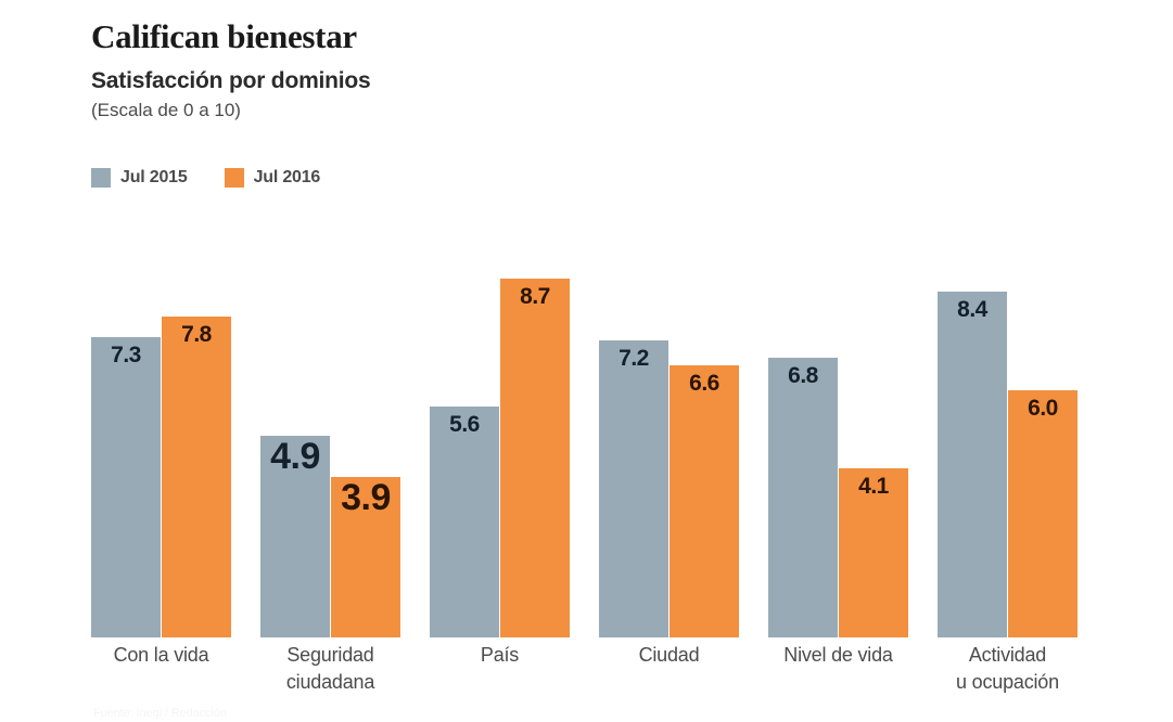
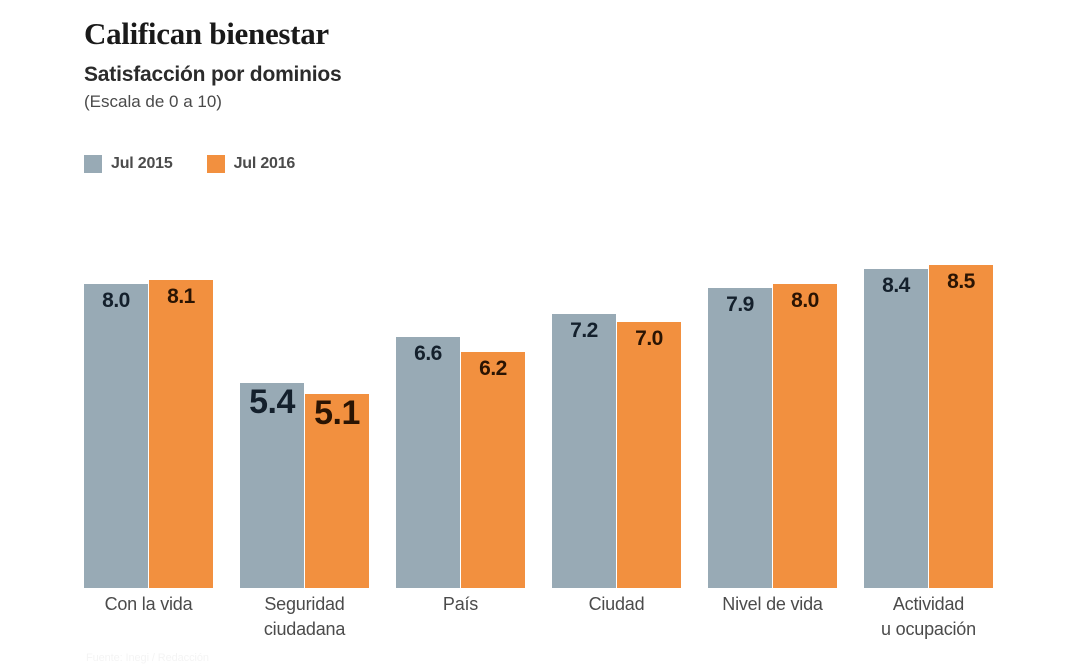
Jul 2015/Con la vida: 7.3 -> 8.0
Jul 2016/Con la vida: 7.8 -> 8.1
Jul 2015/Seguridad ciudadana: 4.9 -> 5.4
Jul 2016/Seguridad ciudadana: 3.9 -> 5.1
Jul 2015/País: 5.6 -> 6.6
Jul 2016/País: 8.7 -> 6.2
Jul 2016/Ciudad: 6.6 -> 7.0
Jul 2015/Nivel de vida: 6.8 -> 7.9
Jul 2016/Nivel de vida: 4.1 -> 8.0
Jul 2016/Actividad u ocupación: 6.0 -> 8.5
